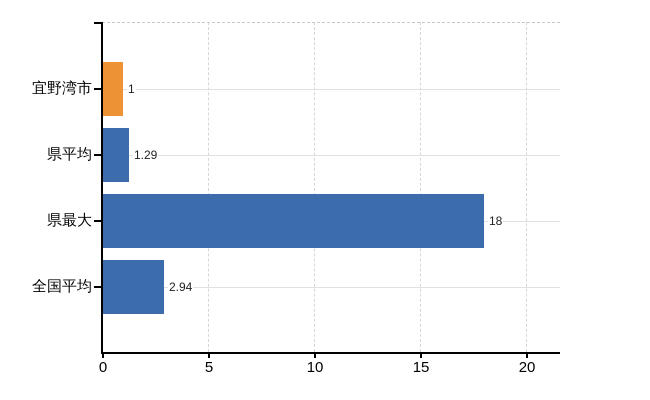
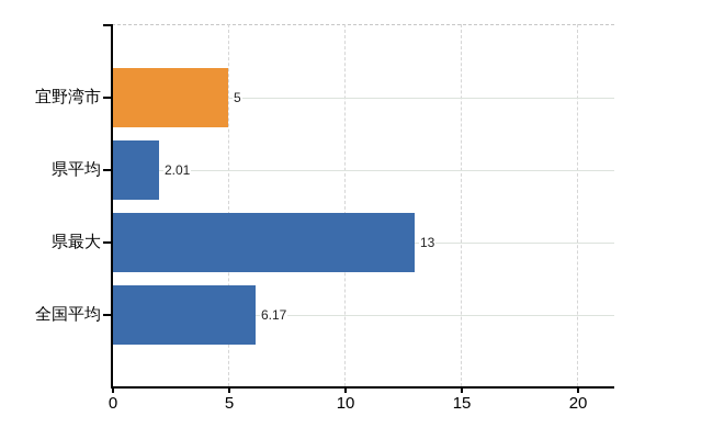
宜野湾市: 1 -> 5
県平均: 1.29 -> 2.01
県最大: 18 -> 13
全国平均: 2.94 -> 6.17
